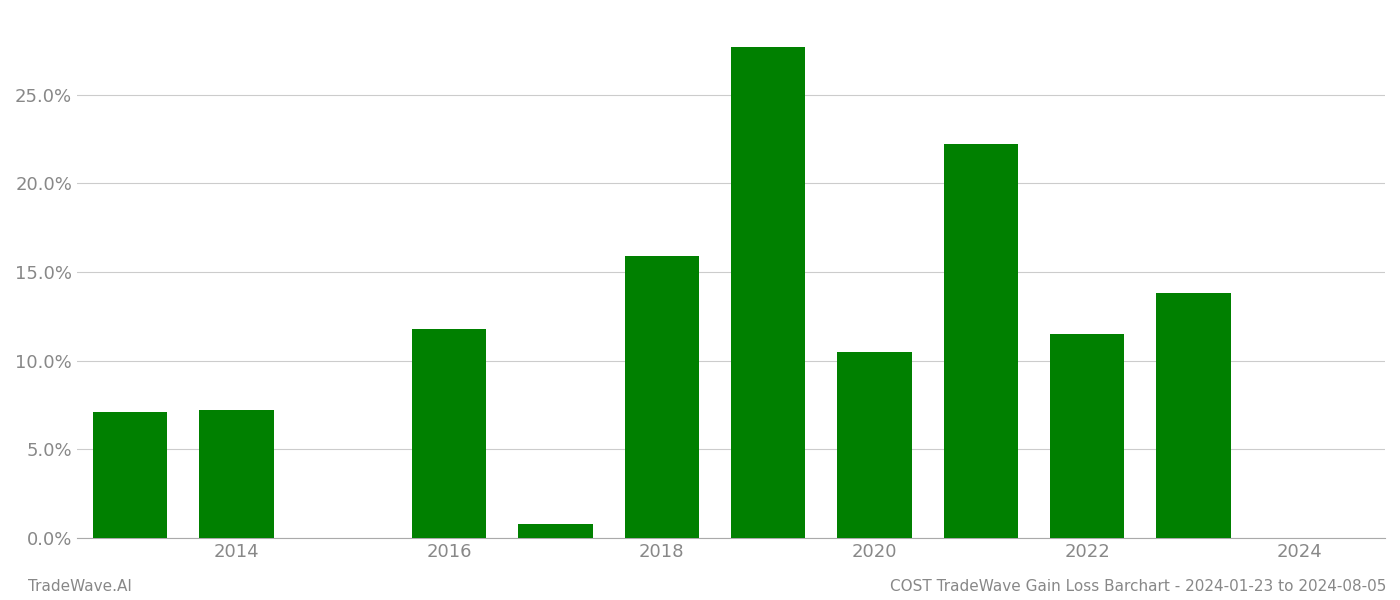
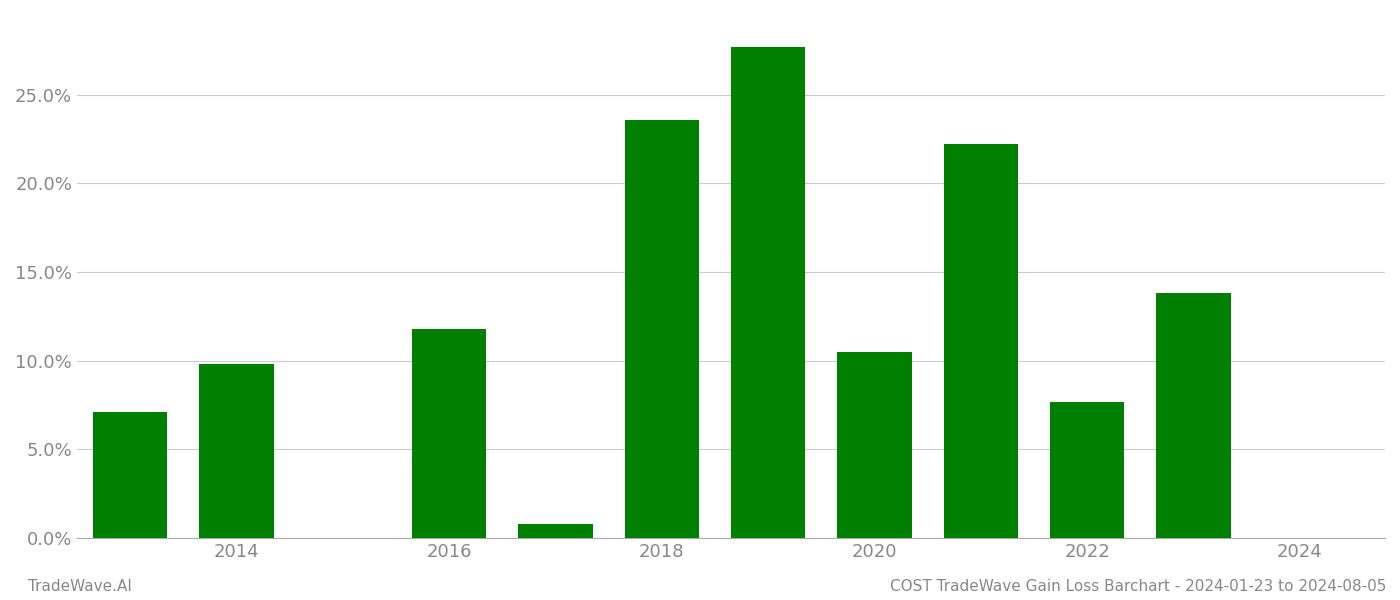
2014: 7.2% -> 9.8%
2018: 15.9% -> 23.6%
2022: 11.5% -> 7.7%
